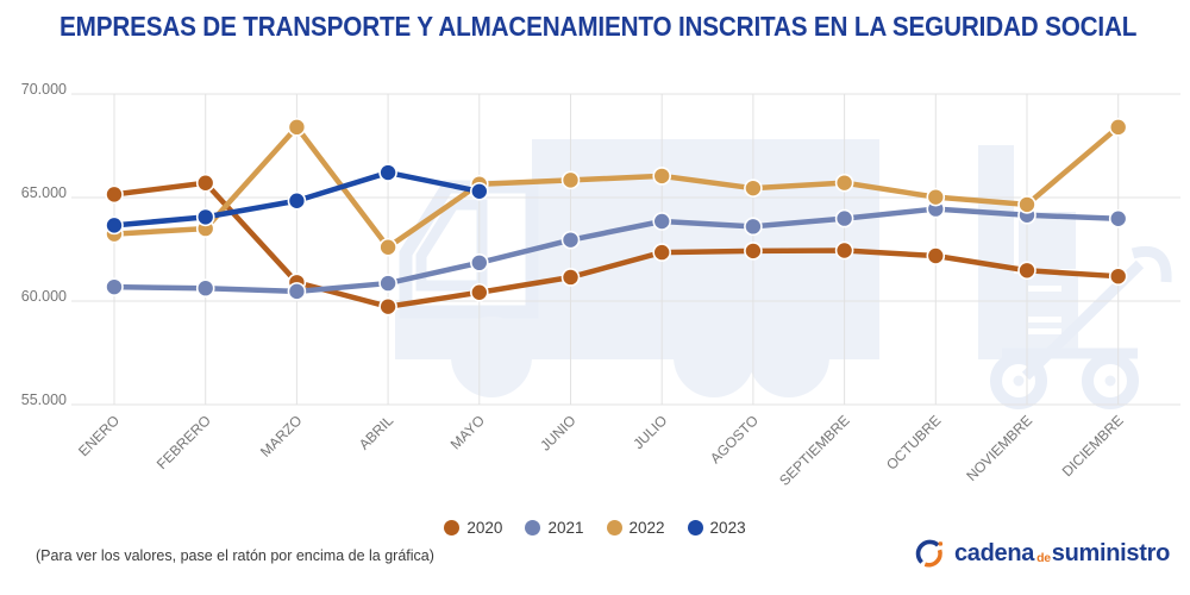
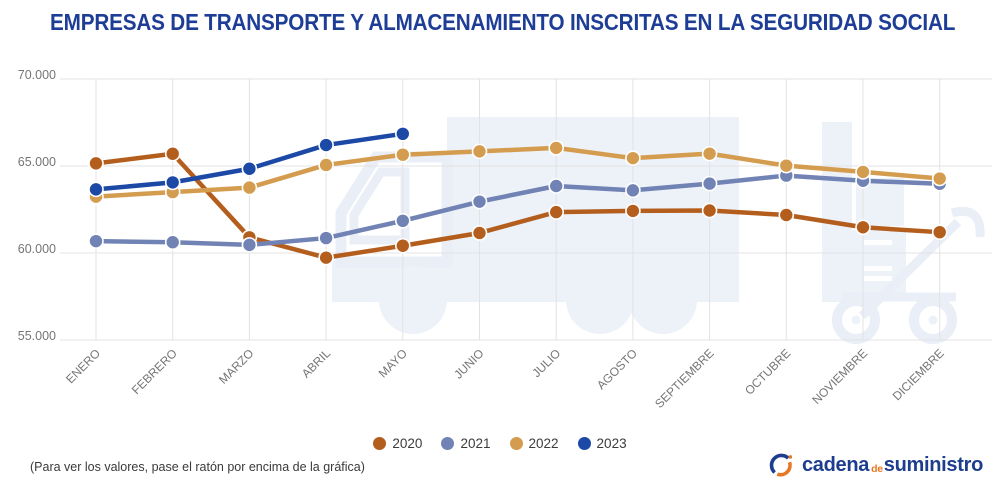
2022/MARZO: 68400 -> 63800
2022/ABRIL: 62600 -> 65100
2023/MAYO: 65300 -> 66800
2022/DICIEMBRE: 68400 -> 64300
